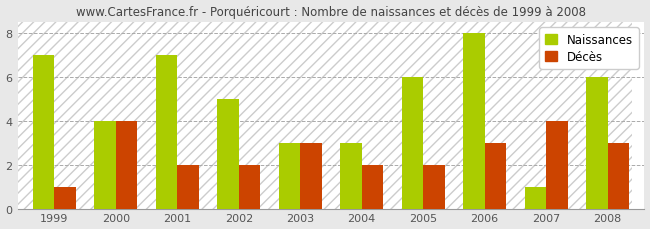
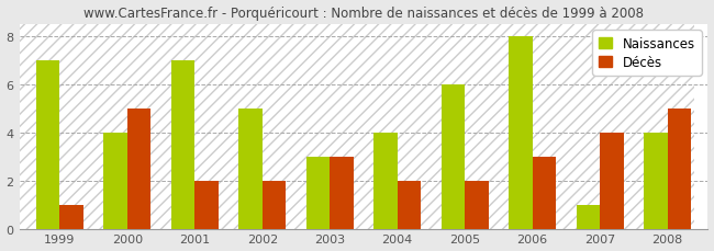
Décès/2000: 4 -> 5
Naissances/2004: 3 -> 4
Naissances/2008: 6 -> 4
Décès/2008: 3 -> 5
